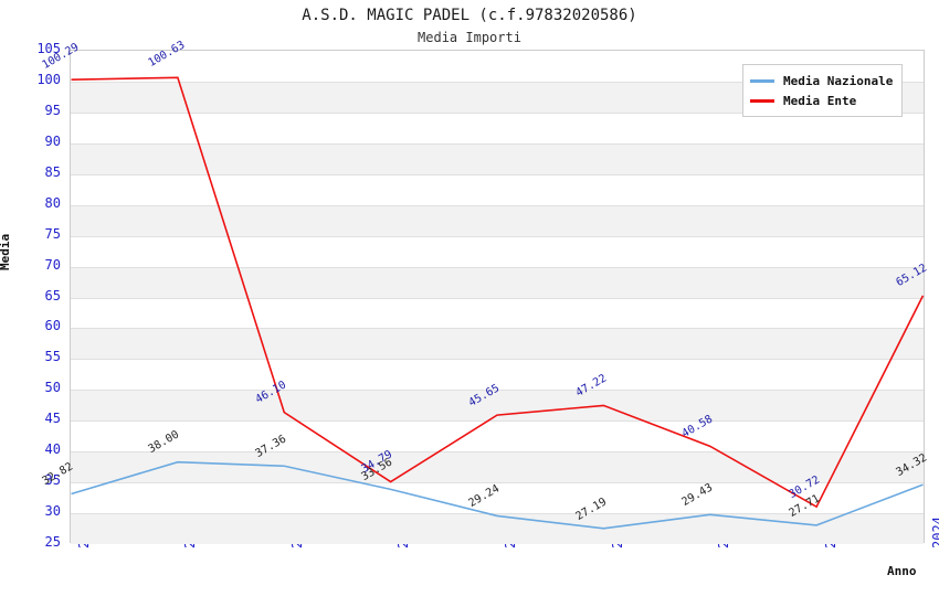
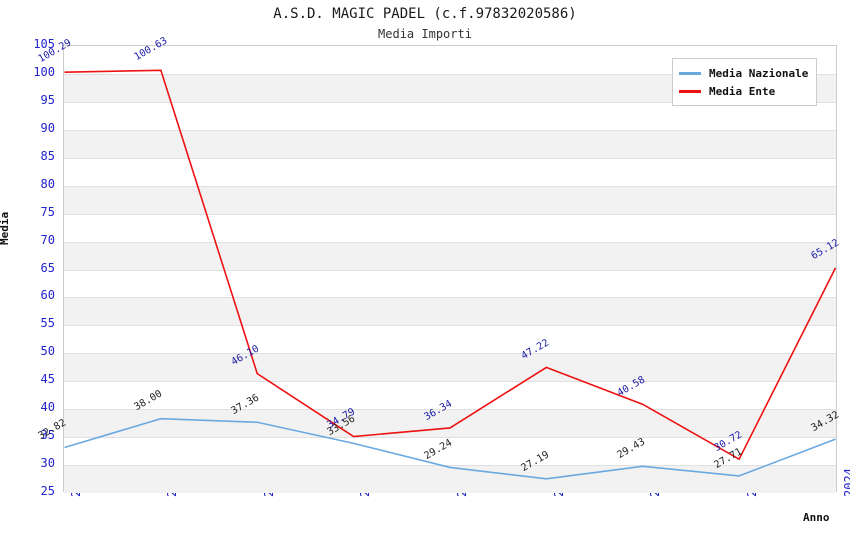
Media Ente/2020: 45.65 -> 36.34
